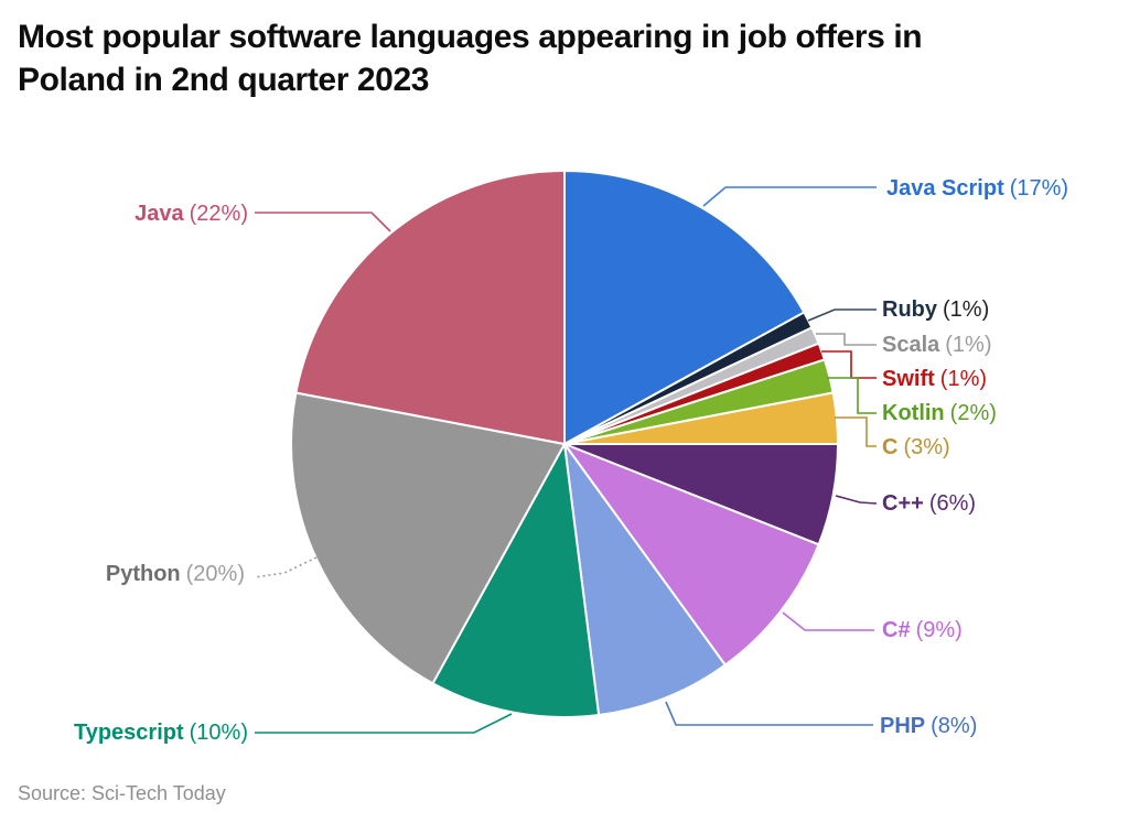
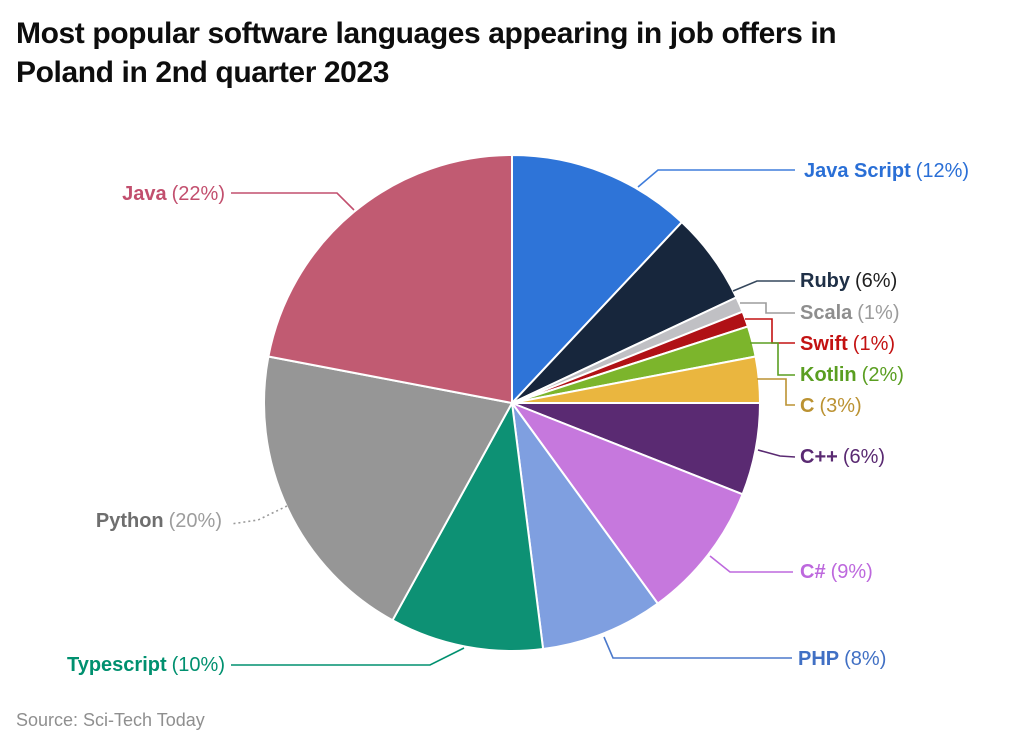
Java Script: 17% -> 12%
Ruby: 1% -> 6%
